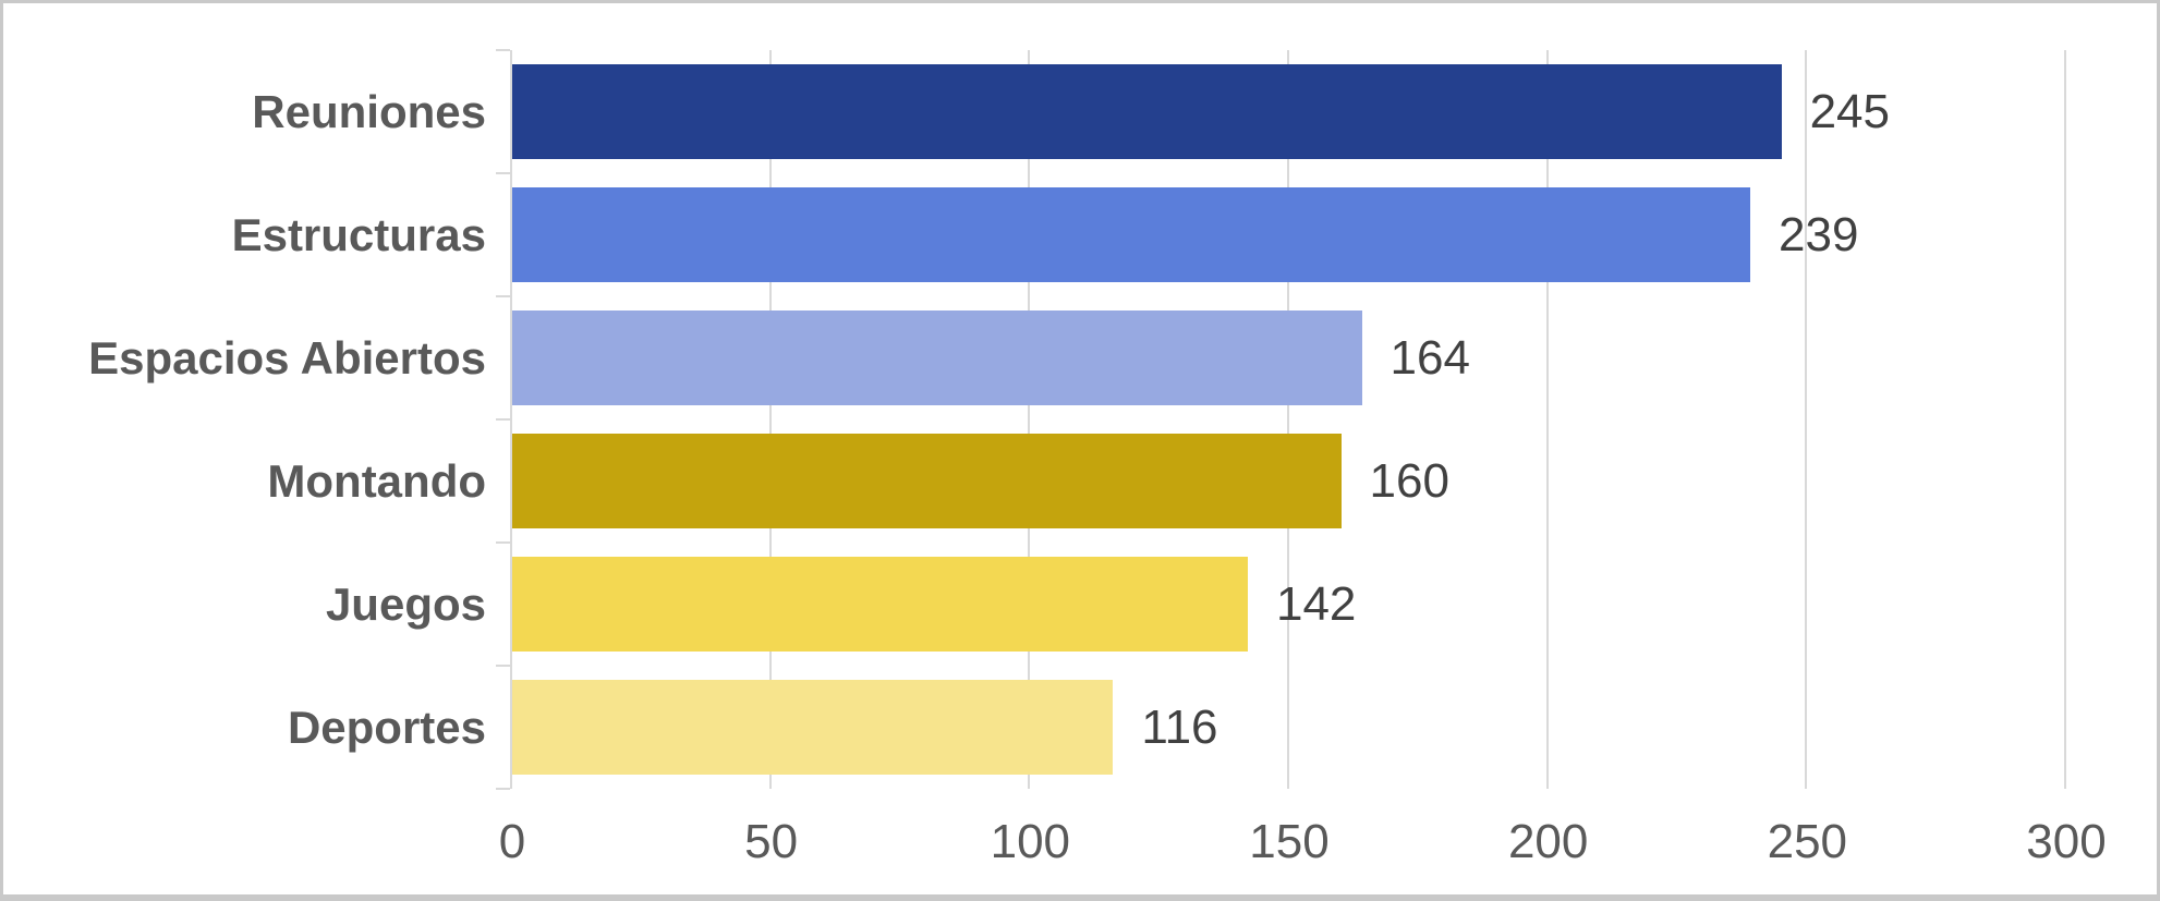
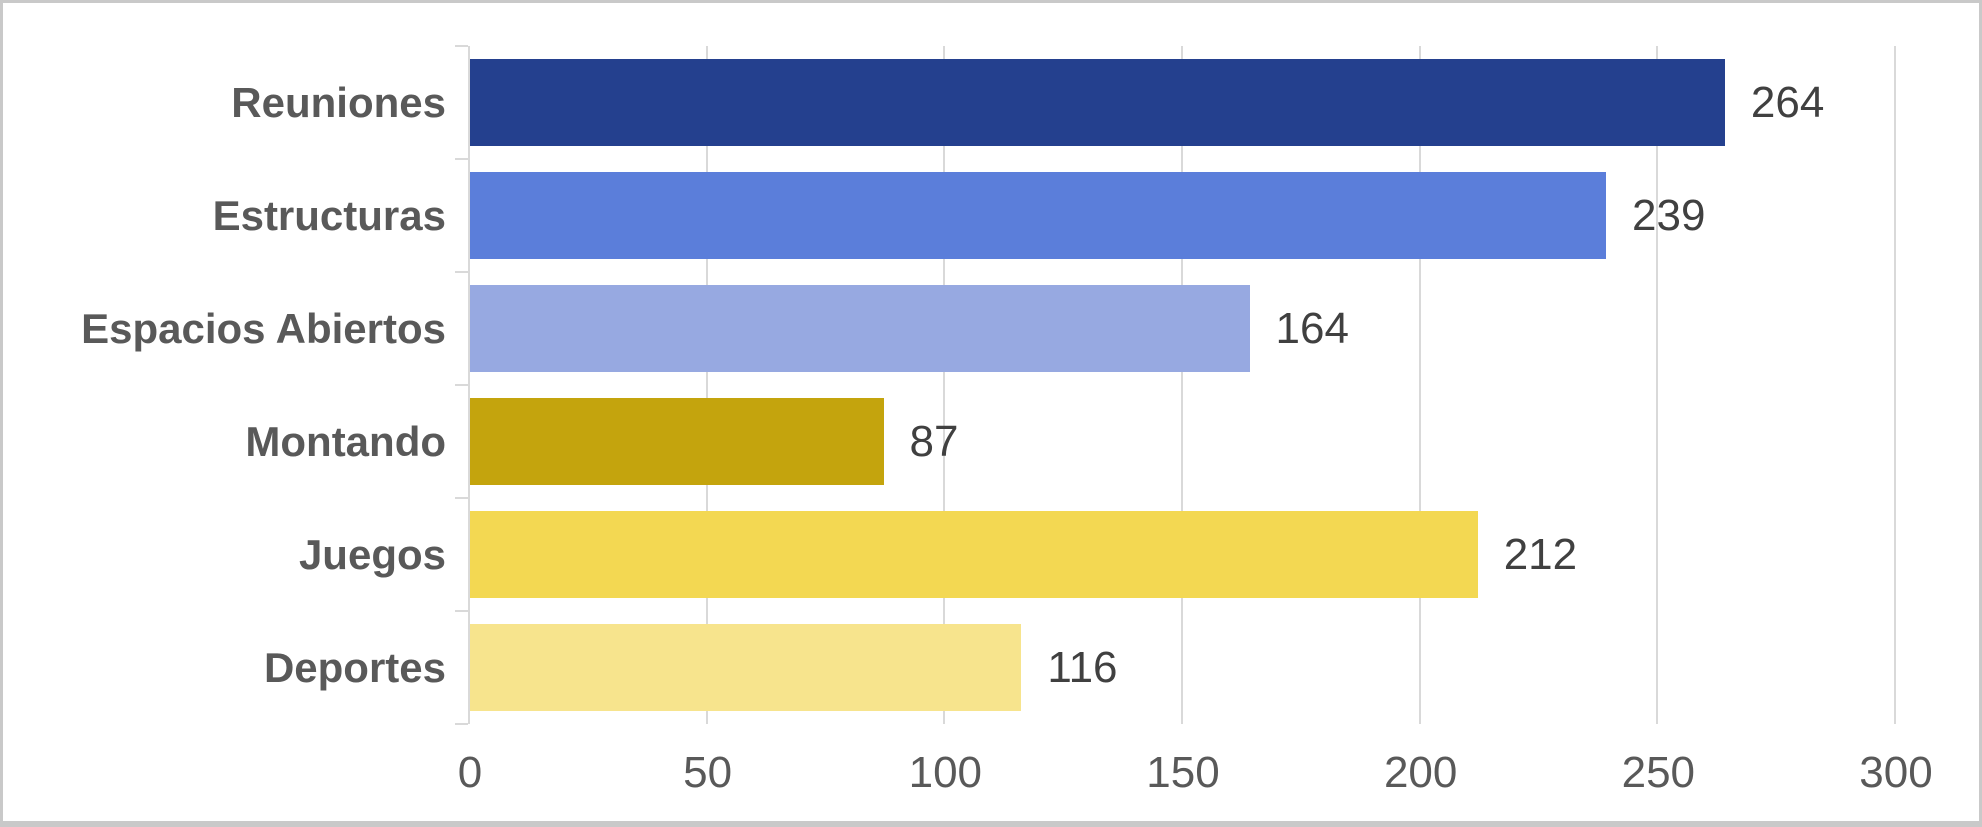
Reuniones: 245 -> 264
Montando: 160 -> 87
Juegos: 142 -> 212
